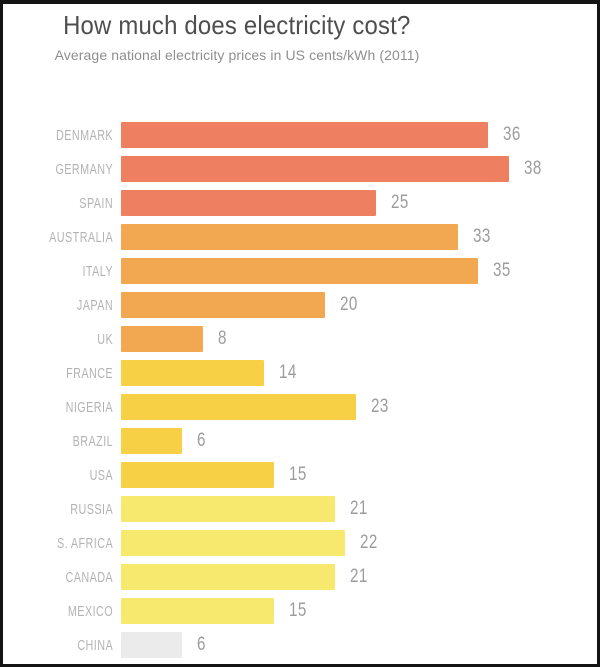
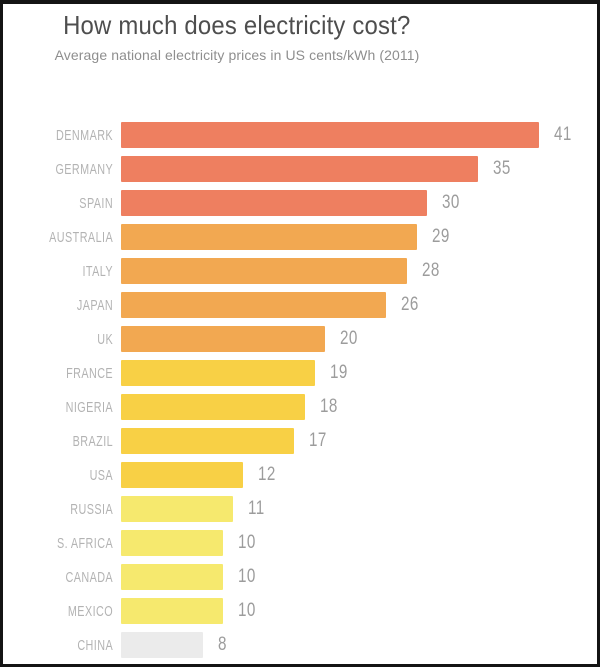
DENMARK: 36 -> 41
GERMANY: 38 -> 35
SPAIN: 25 -> 30
AUSTRALIA: 33 -> 29
ITALY: 35 -> 28
JAPAN: 20 -> 26
UK: 8 -> 20
FRANCE: 14 -> 19
NIGERIA: 23 -> 18
BRAZIL: 6 -> 17
USA: 15 -> 12
RUSSIA: 21 -> 11
S. AFRICA: 22 -> 10
CANADA: 21 -> 10
MEXICO: 15 -> 10
CHINA: 6 -> 8
